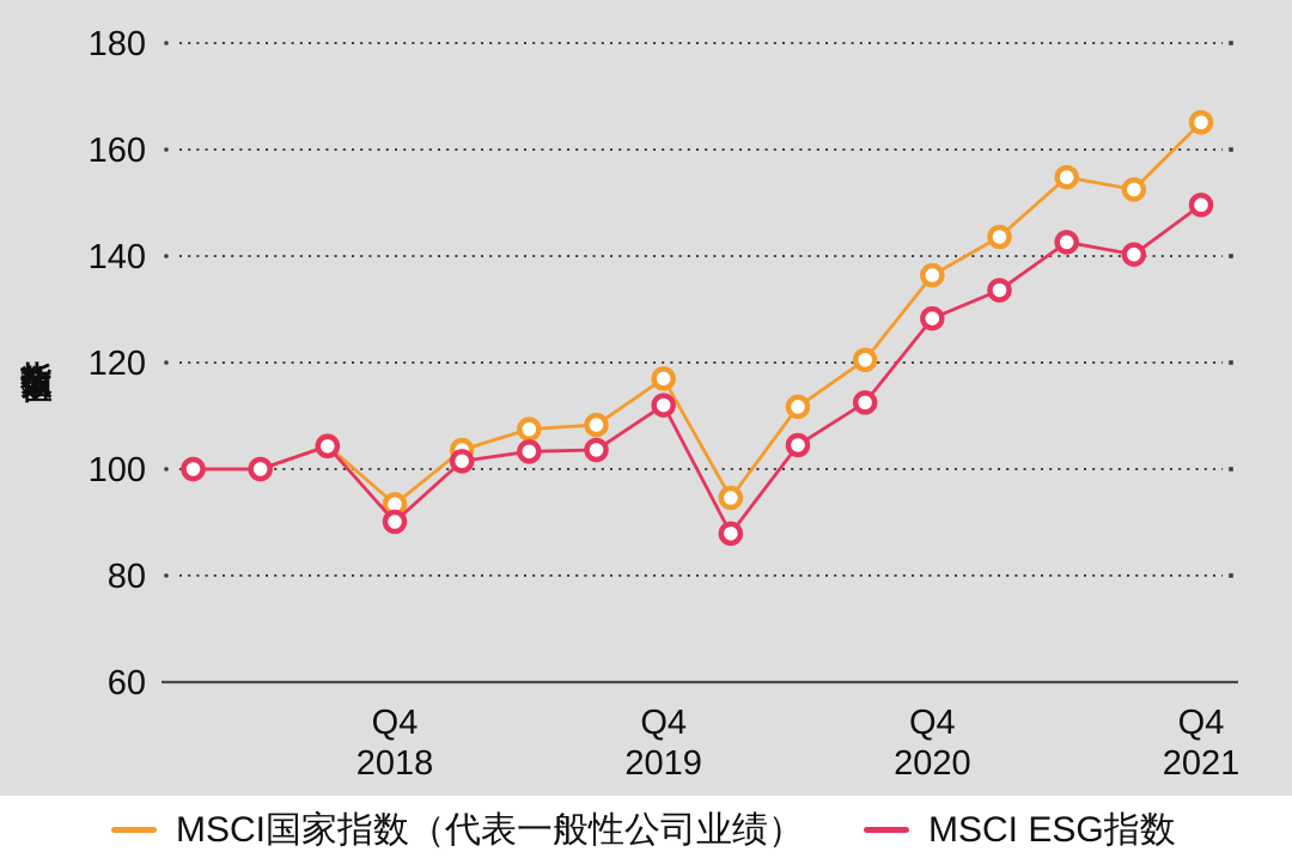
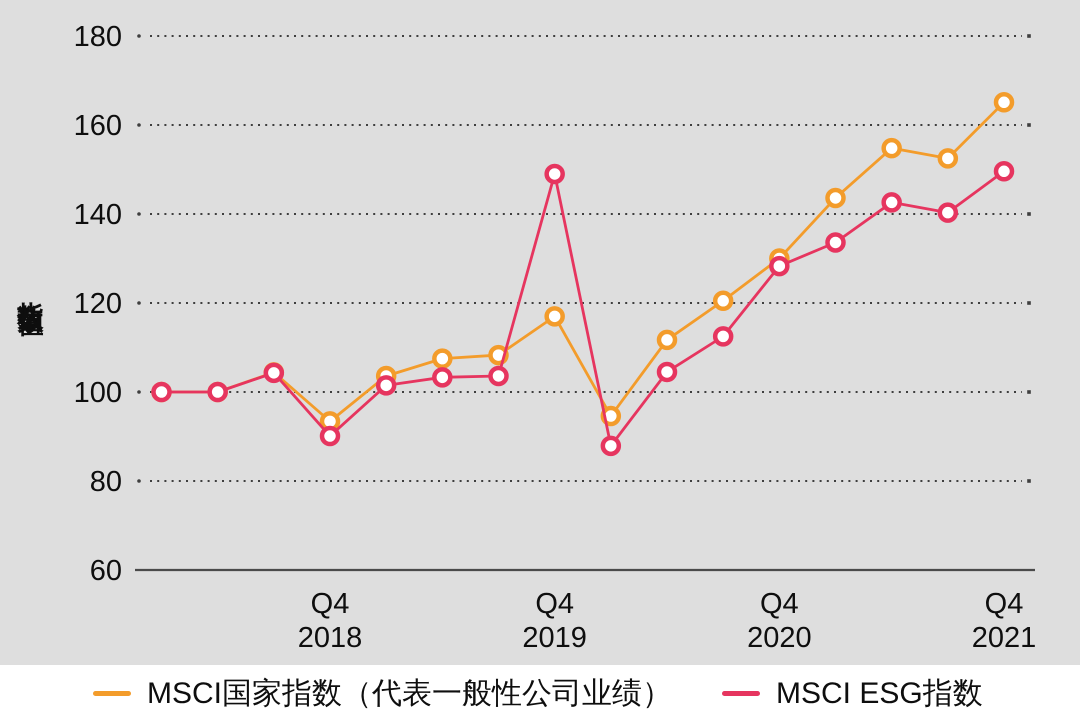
MSCI ESG指数/2019 Q4: 112 -> 149
MSCI国家指数（代表一般性公司业绩）/2020 Q4: 136 -> 130
